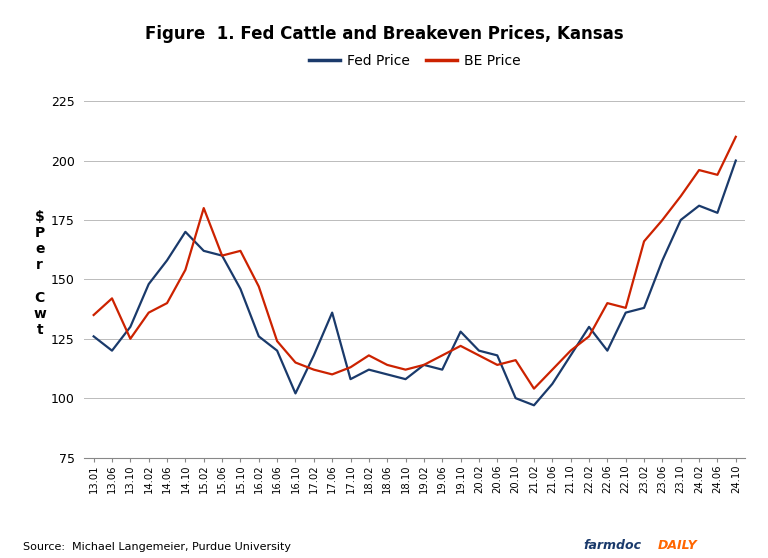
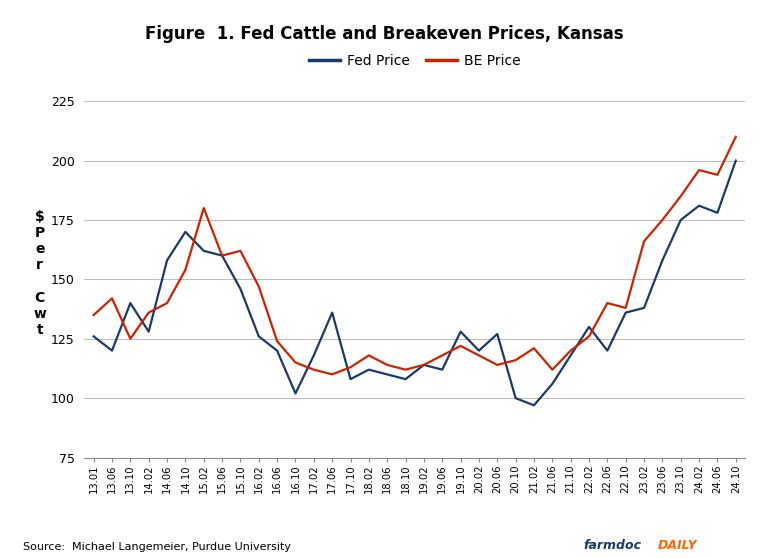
Fed Price/13.10: 130 -> 140
Fed Price/14.02: 148 -> 128
Fed Price/20.06: 118 -> 127
BE Price/21.02: 104 -> 121
